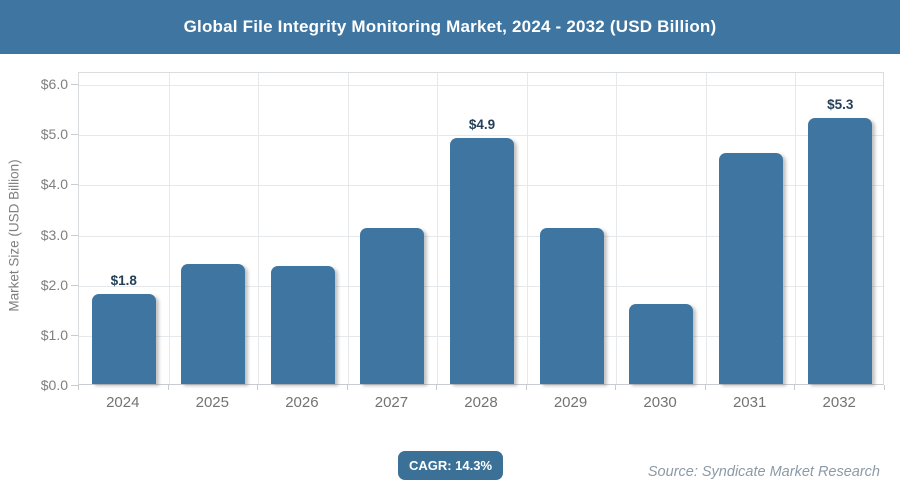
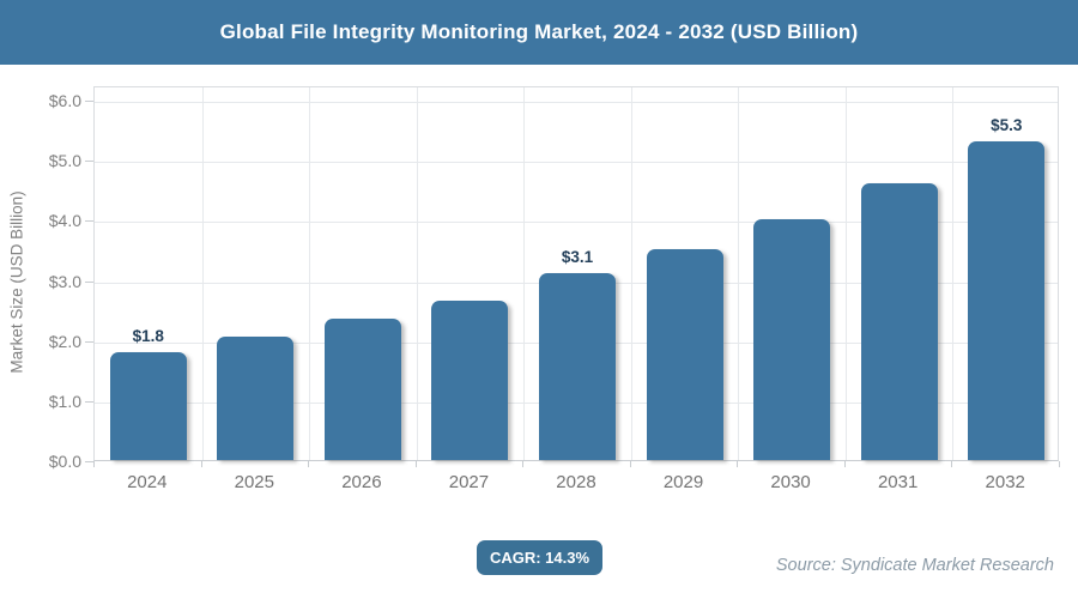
2025: $2.4 -> $2.0
2027: $3.1 -> $2.6
2028: $4.9 -> $3.1
2029: $3.1 -> $3.5
2030: $1.6 -> $4.0
